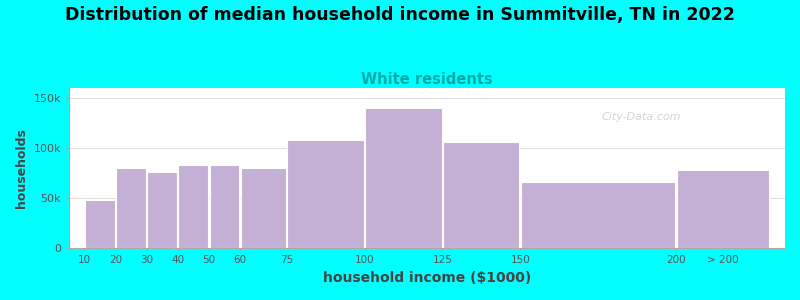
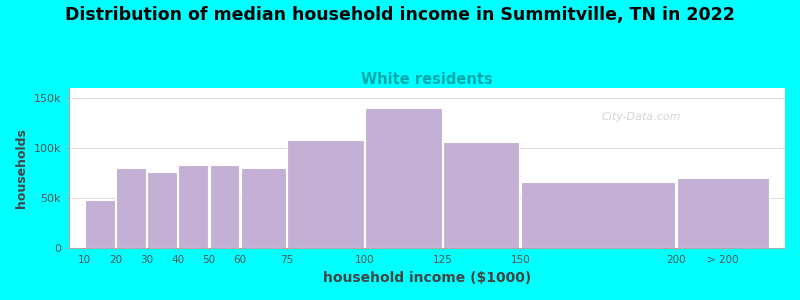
> 200: 78k -> 70k
